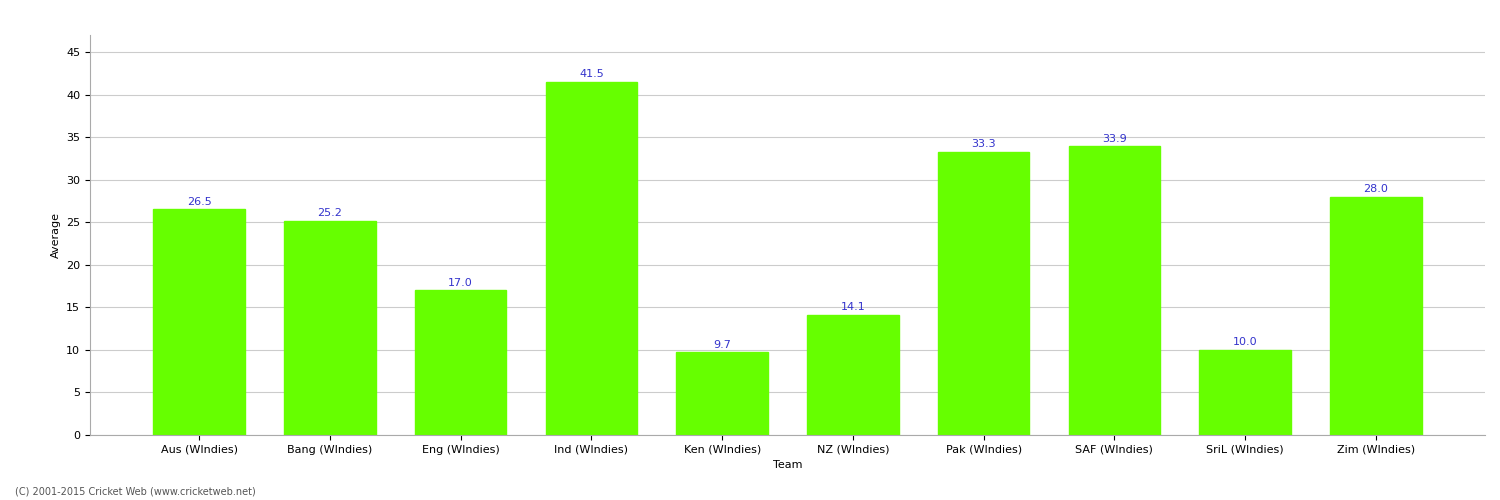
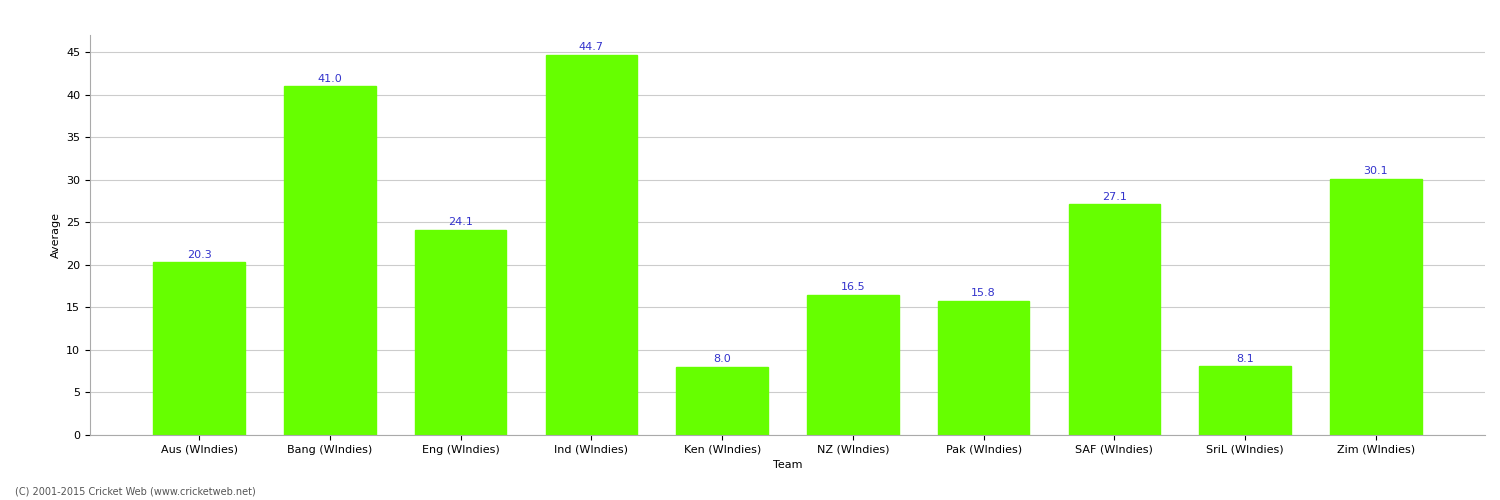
Aus (WIndies): 26.5 -> 20.3
Bang (WIndies): 25.2 -> 41.0
Eng (WIndies): 17.0 -> 24.1
Ind (WIndies): 41.5 -> 44.7
Ken (WIndies): 9.7 -> 8.0
NZ (WIndies): 14.1 -> 16.5
Pak (WIndies): 33.3 -> 15.8
SAF (WIndies): 33.9 -> 27.1
SriL (WIndies): 10.0 -> 8.1
Zim (WIndies): 28.0 -> 30.1
